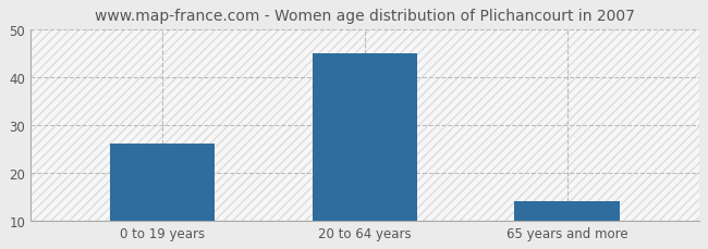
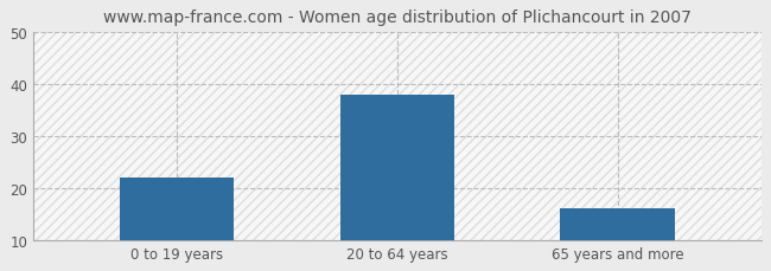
0 to 19 years: 26 -> 22
20 to 64 years: 45 -> 38
65 years and more: 14 -> 16
